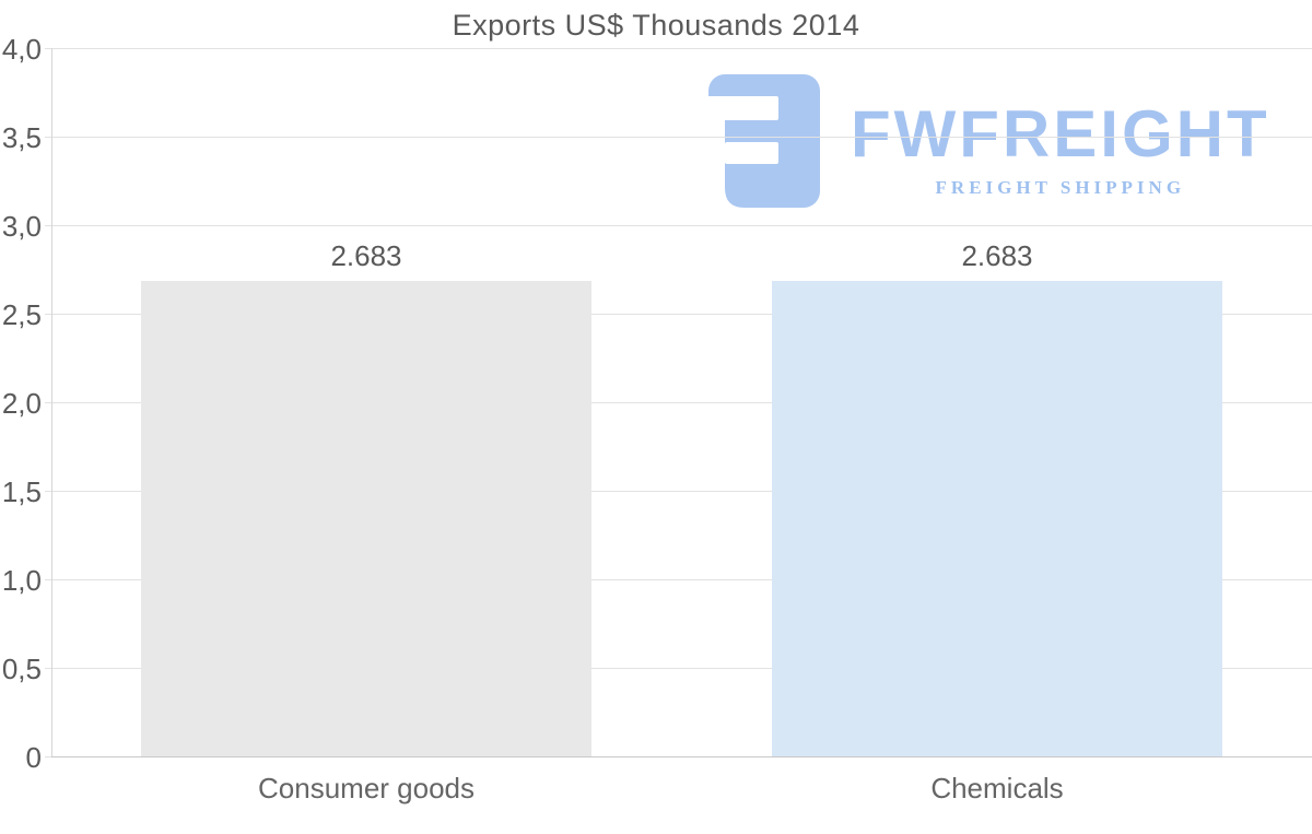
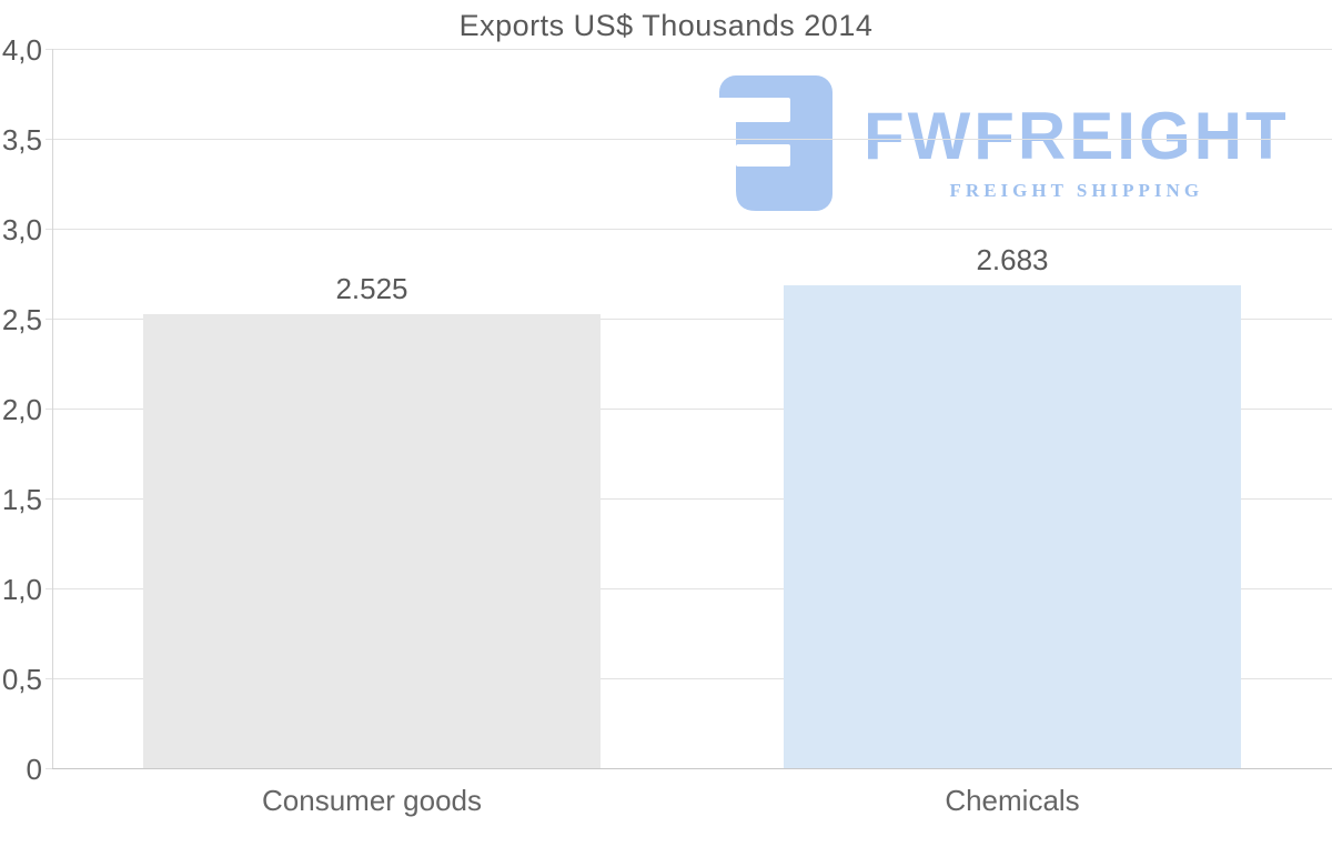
Consumer goods: 2.683 -> 2.525
